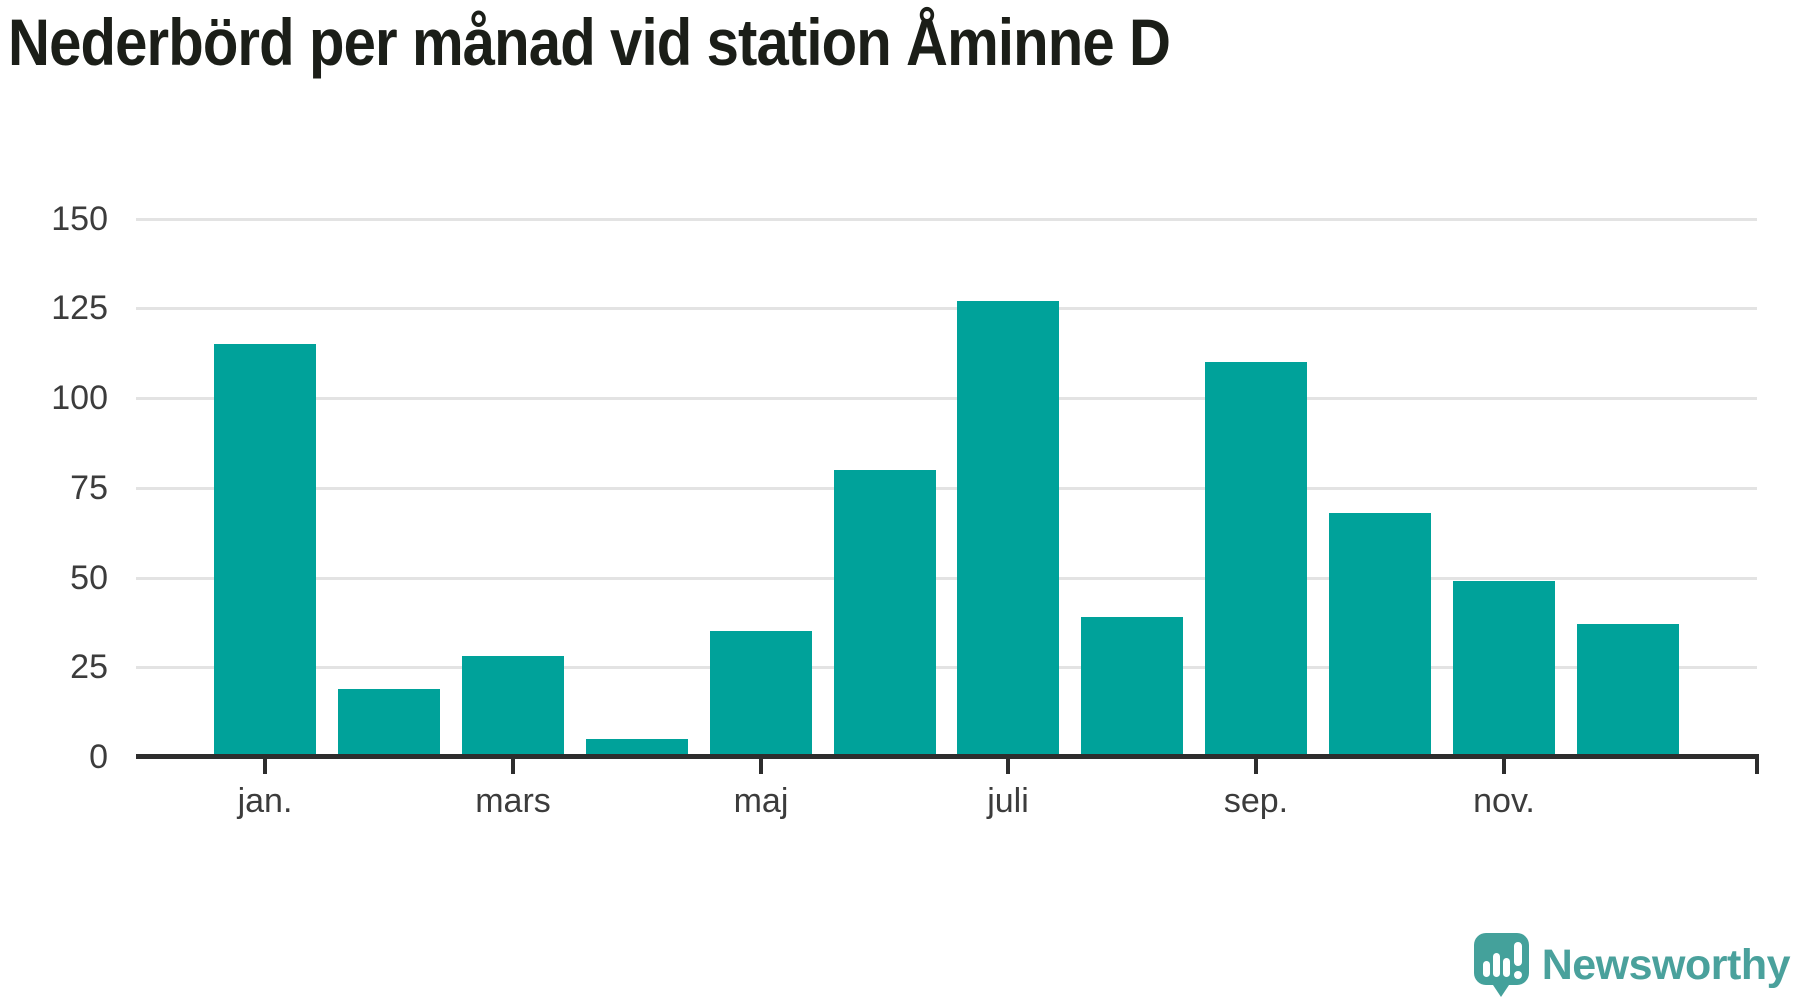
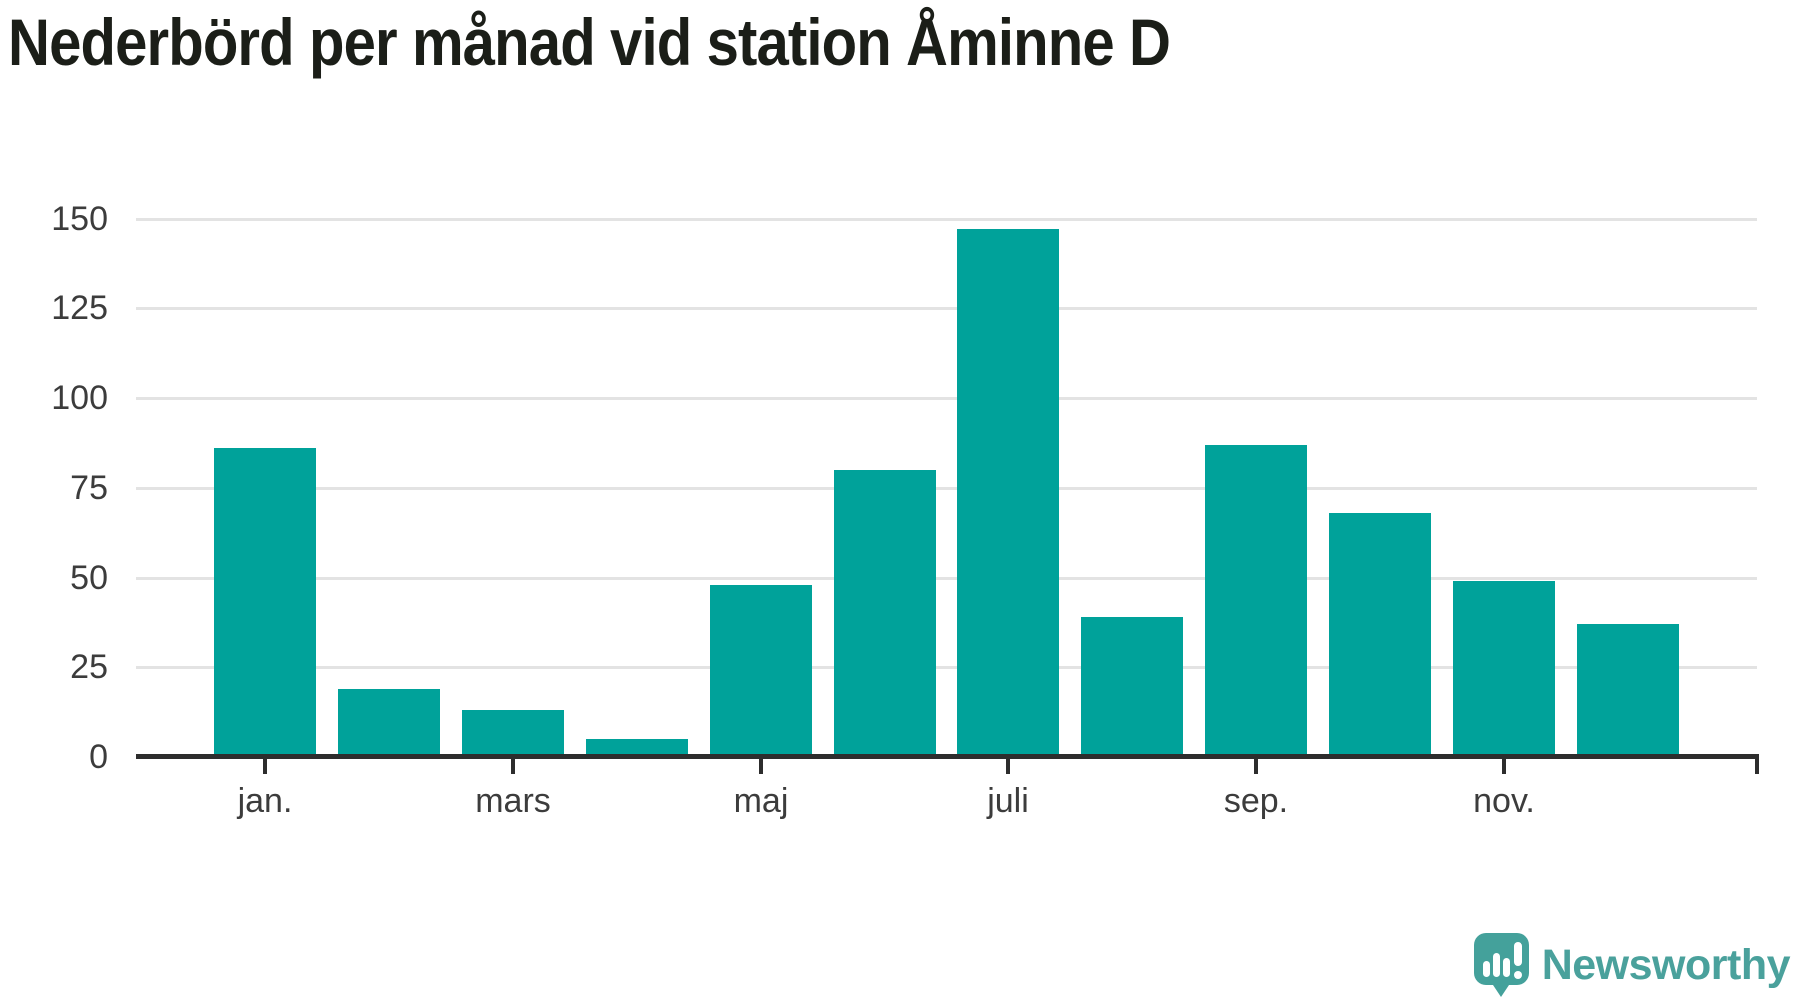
jan.: 115 -> 86
mars: 28 -> 13
maj: 35 -> 48
juli: 127 -> 147
sep.: 110 -> 87
